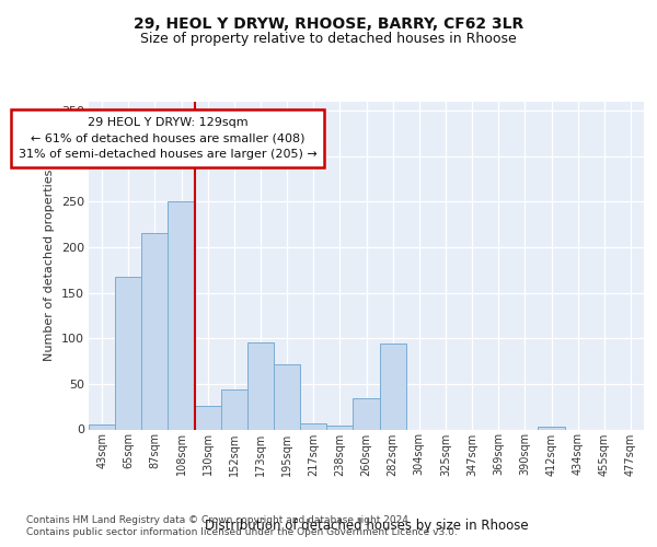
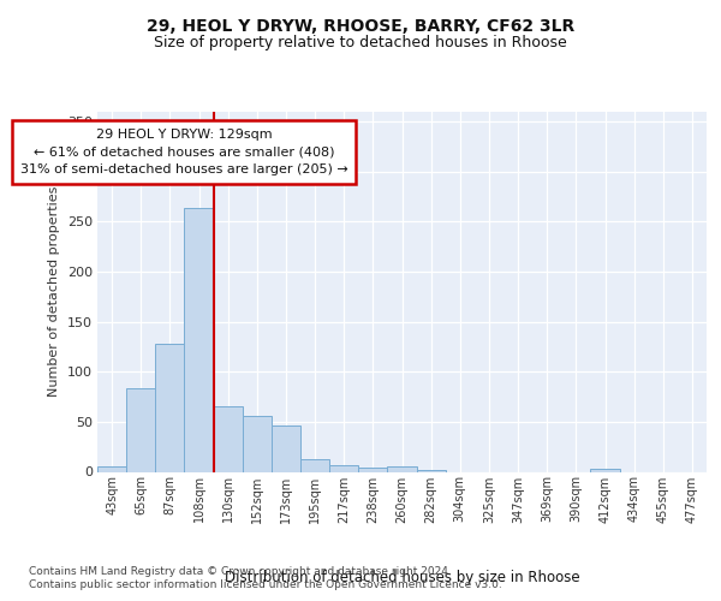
65sqm: 168 -> 83
87sqm: 216 -> 128
108sqm: 250 -> 263
130sqm: 26 -> 65
152sqm: 44 -> 56
173sqm: 96 -> 46
195sqm: 72 -> 13
260sqm: 34 -> 6
282sqm: 94 -> 2
